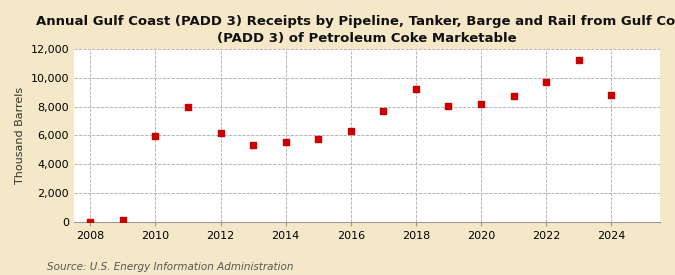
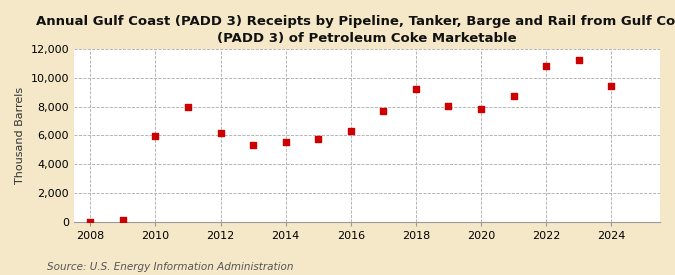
2020: 8,200 -> 7,800
2022: 9,700 -> 10,800
2024: 8,800 -> 9,400
